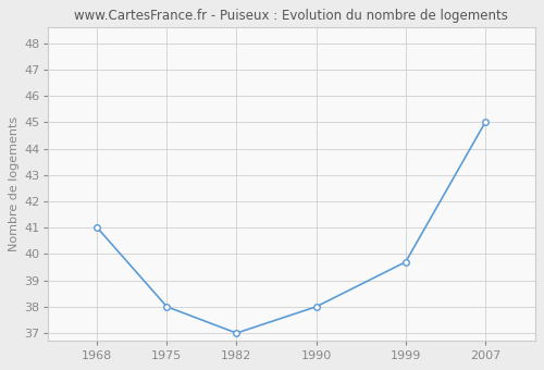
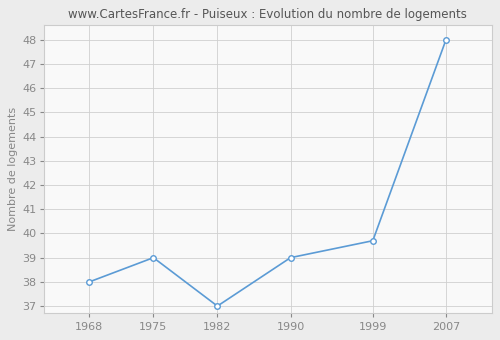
1968: 41.0 -> 38.0
1975: 38.0 -> 39.0
1990: 38.0 -> 39.0
2007: 45.0 -> 48.0
